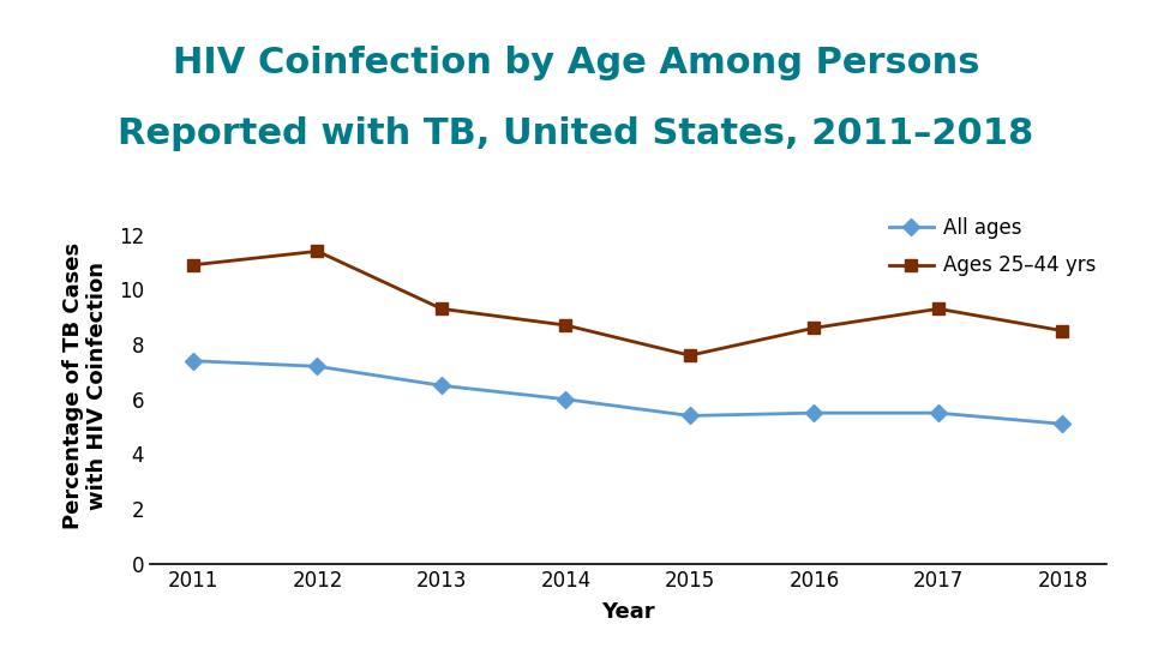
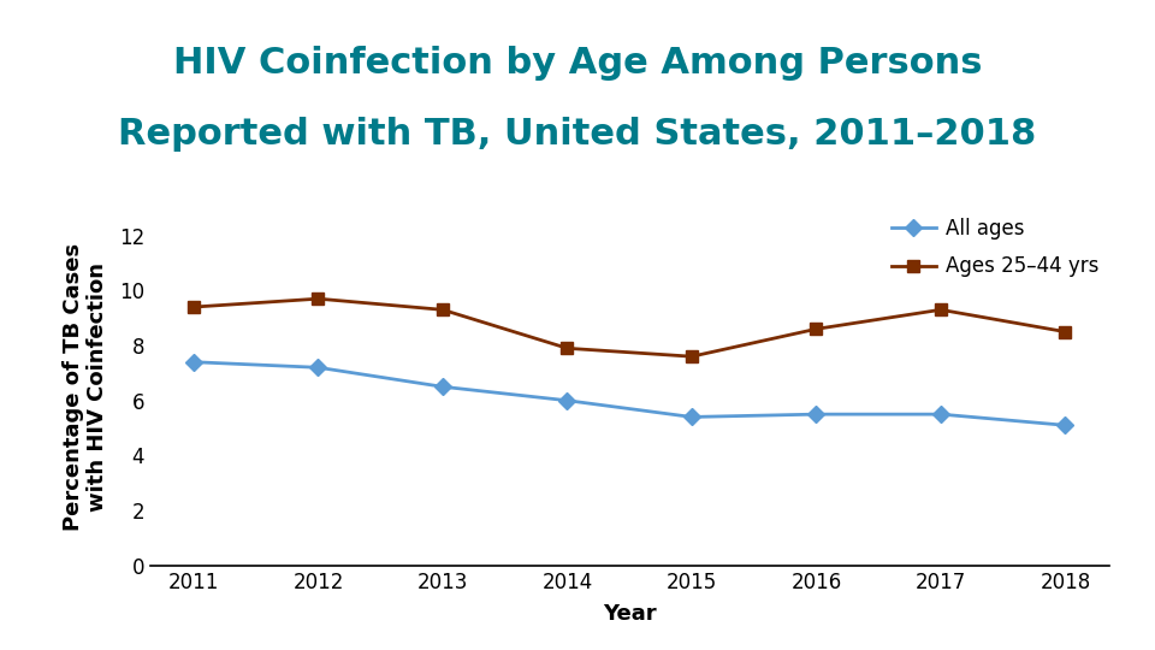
Ages 25–44 yrs/2011: 10.9 -> 9.4
Ages 25–44 yrs/2012: 11.4 -> 9.7
Ages 25–44 yrs/2014: 8.7 -> 7.9
